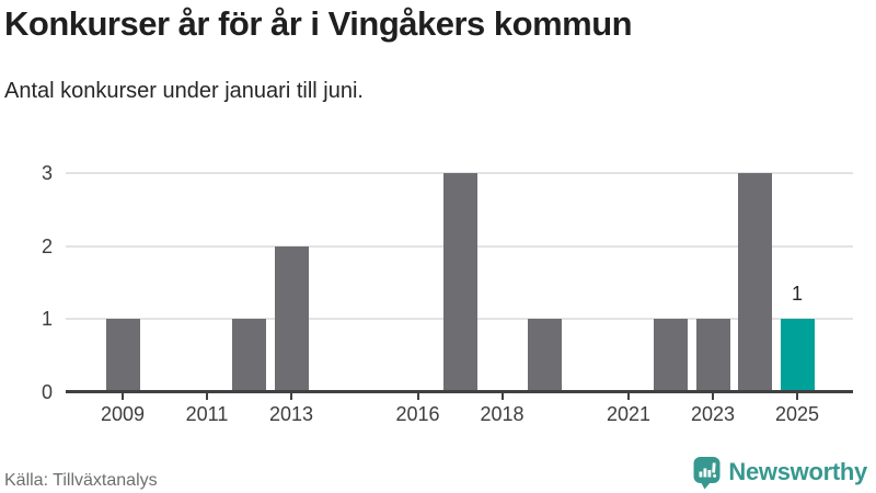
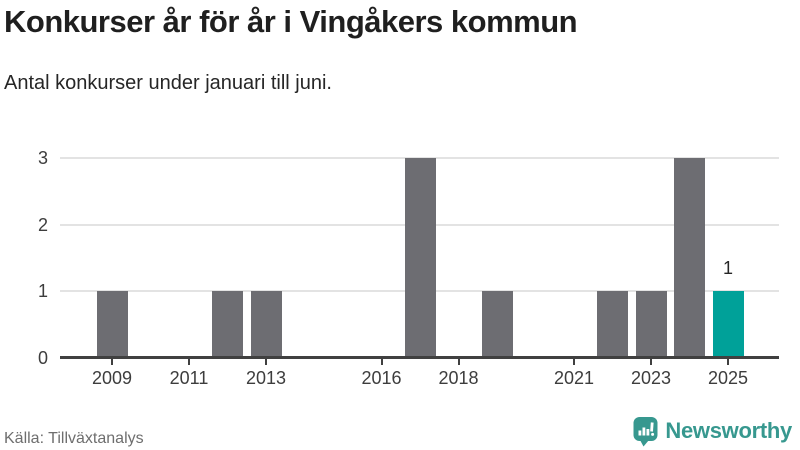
2013: 2 -> 1
